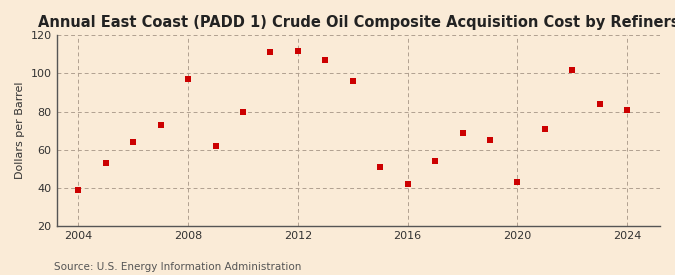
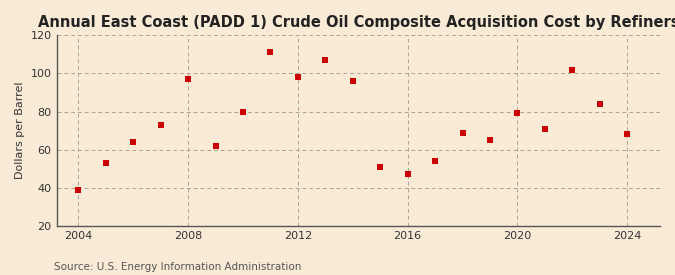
2012: 112 -> 98
2016: 42 -> 47
2020: 43 -> 79
2024: 81 -> 68
